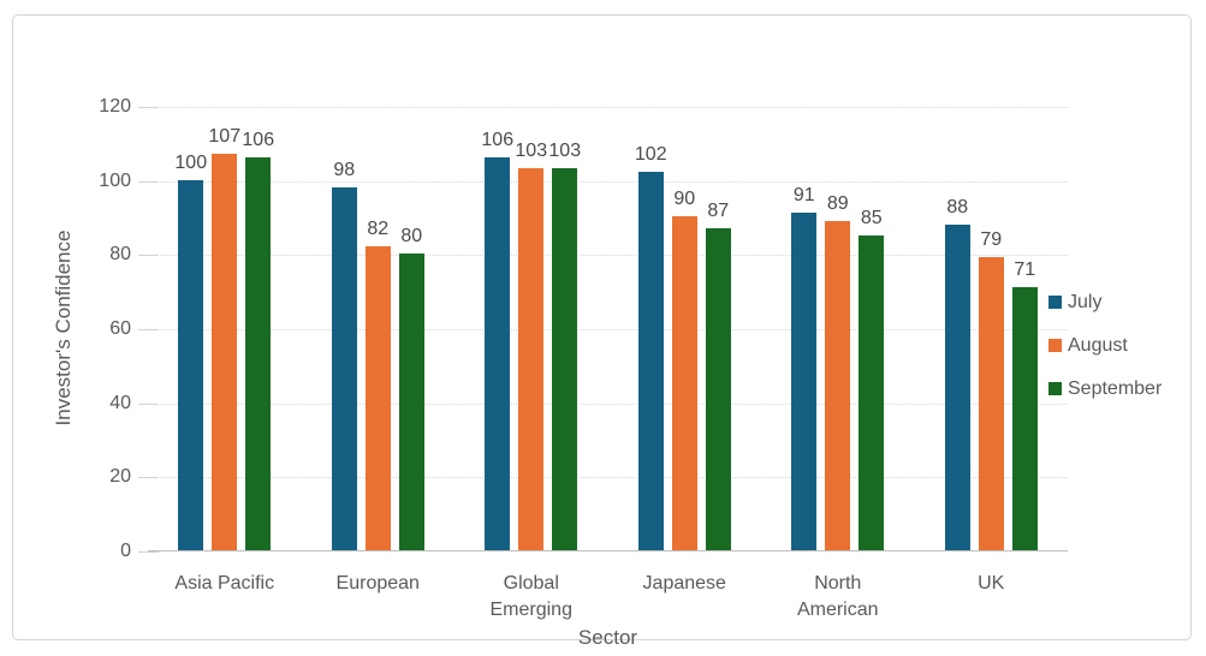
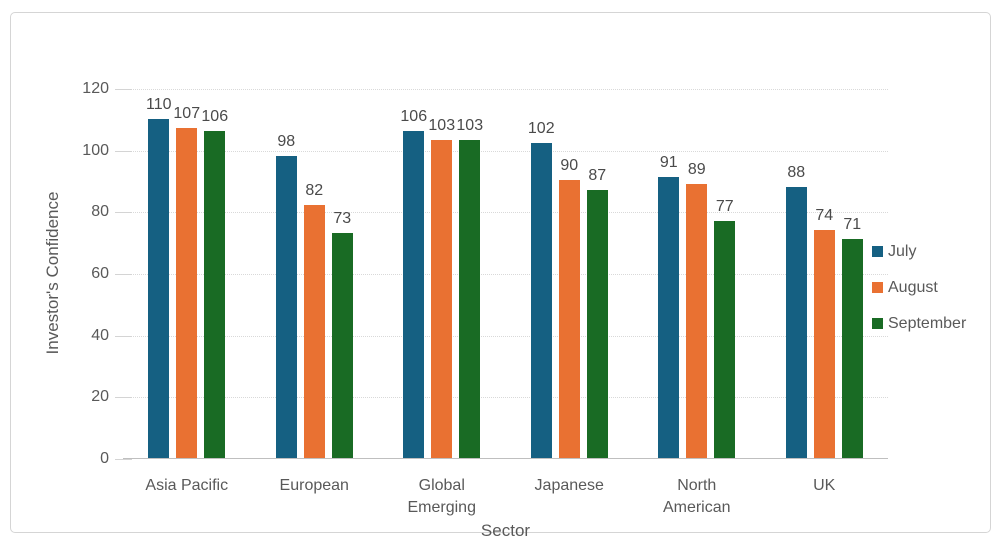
July/Asia Pacific: 100 -> 110
September/European: 80 -> 73
September/North American: 85 -> 77
August/UK: 79 -> 74
